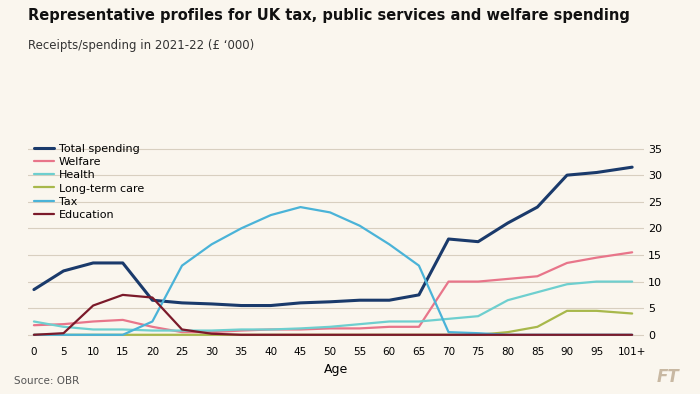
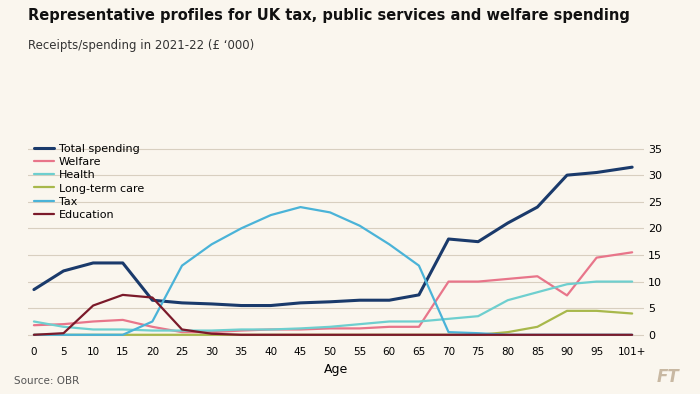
Welfare/90: 13.5 -> 7.4
